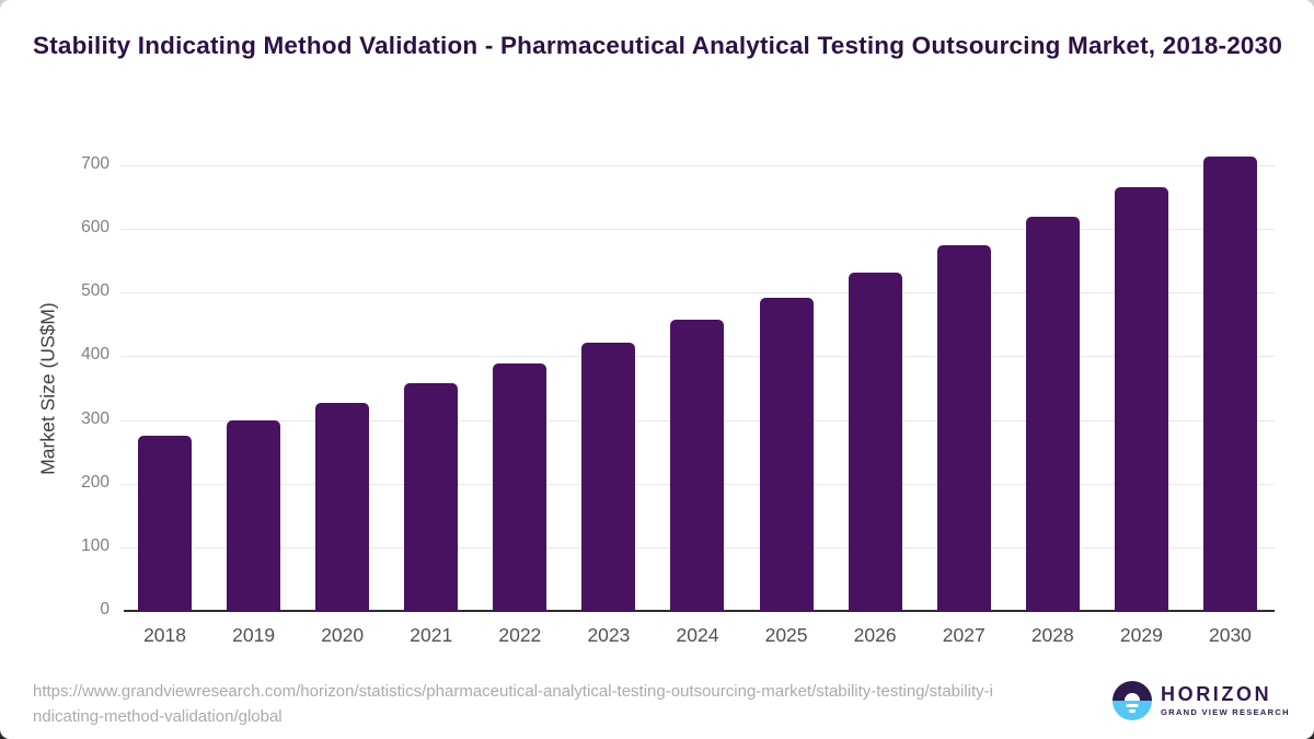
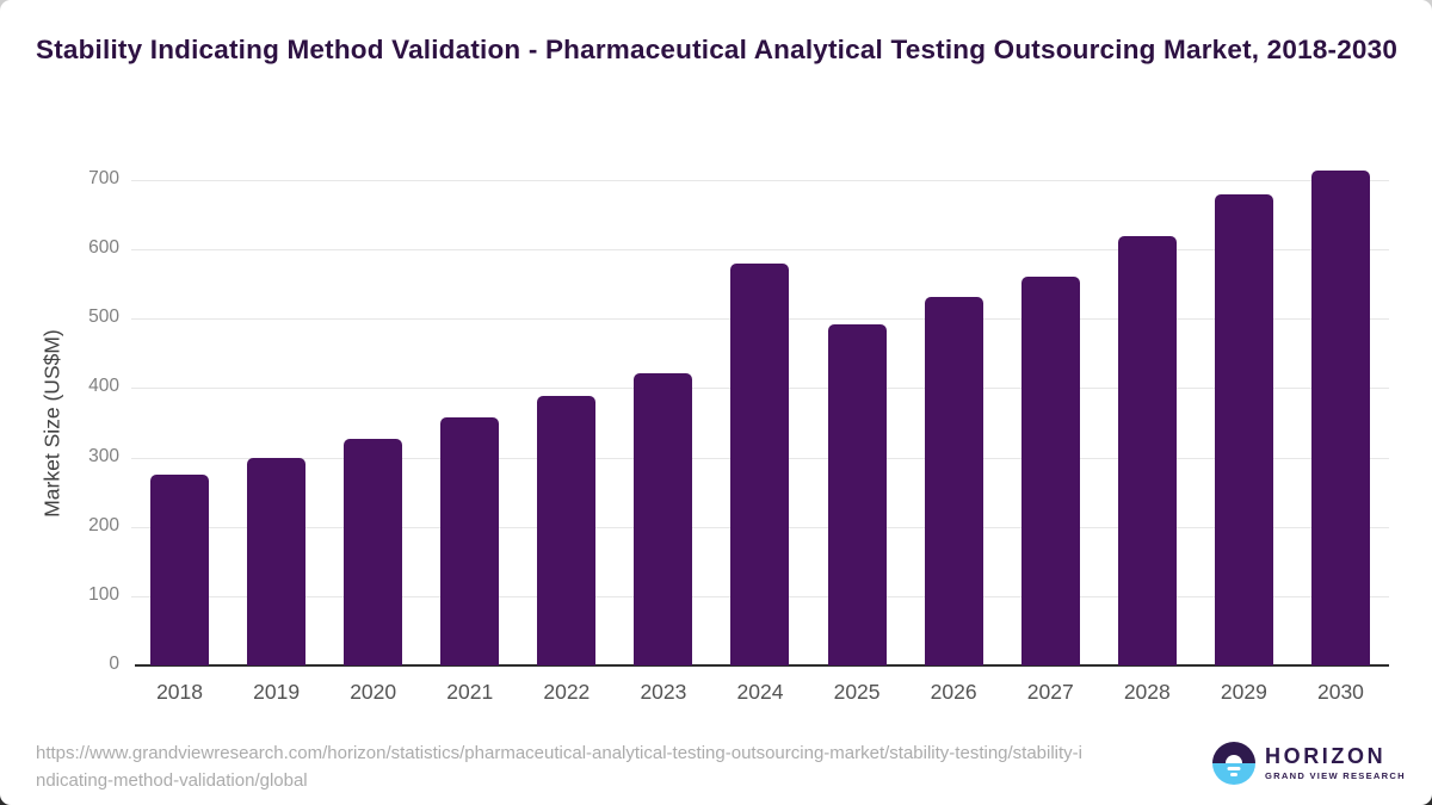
2024: 460 -> 580
2027: 570 -> 560
2029: 670 -> 680
